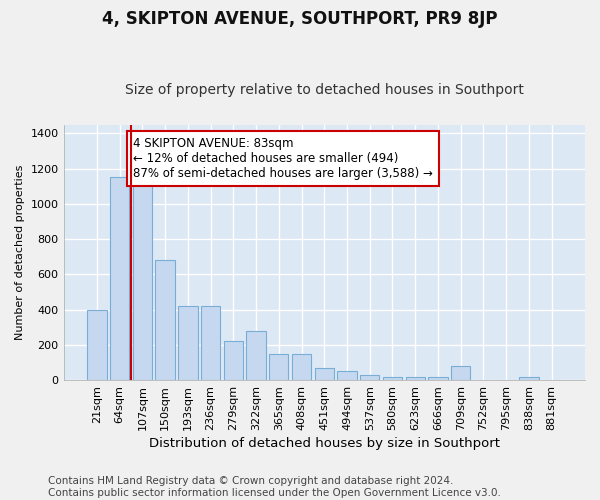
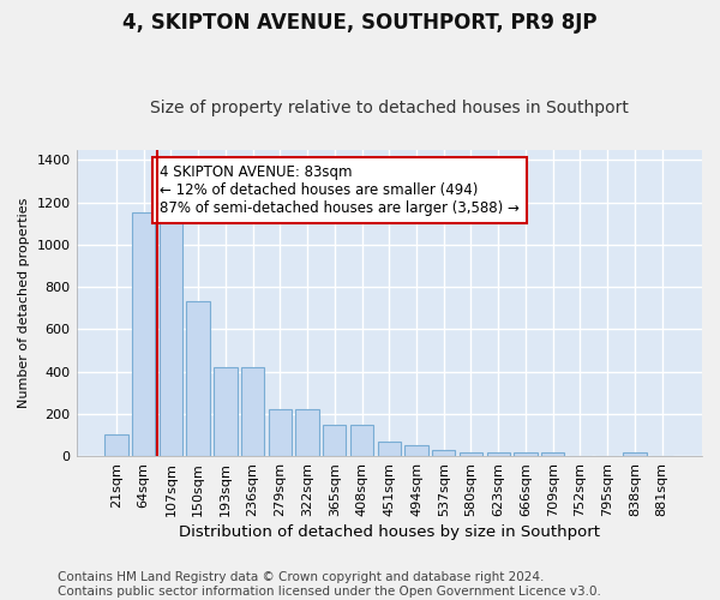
21sqm: 400 -> 100
150sqm: 680 -> 730
322sqm: 280 -> 220
709sqm: 80 -> 20
